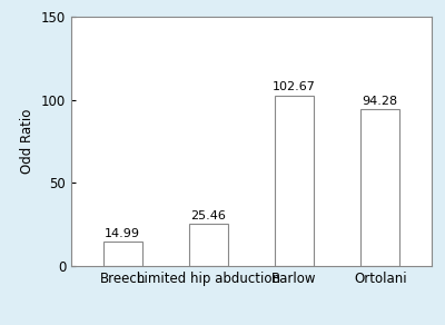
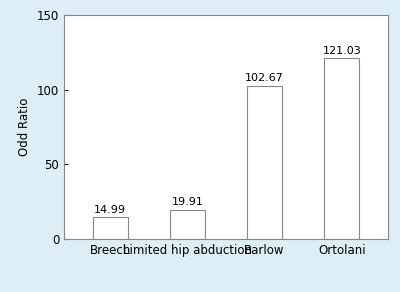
Limited hip abduction: 25.46 -> 19.91
Ortolani: 94.28 -> 121.03
